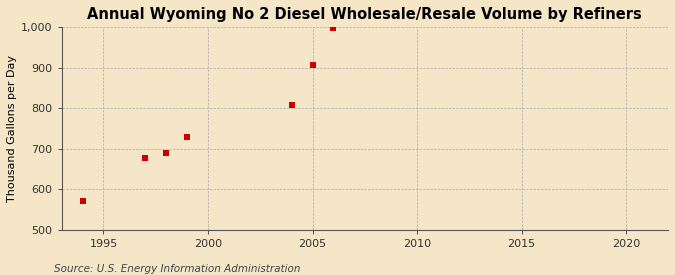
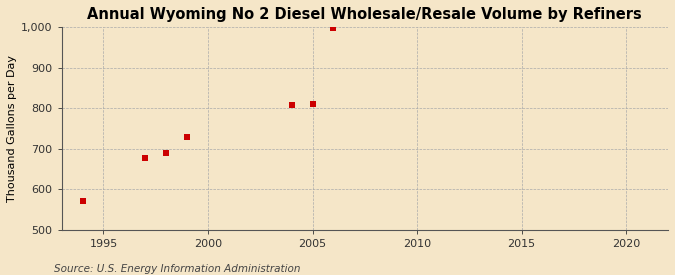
2005: 908 -> 810
